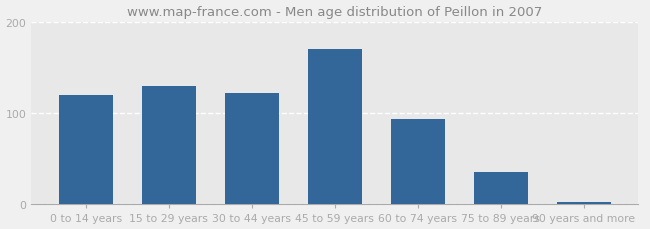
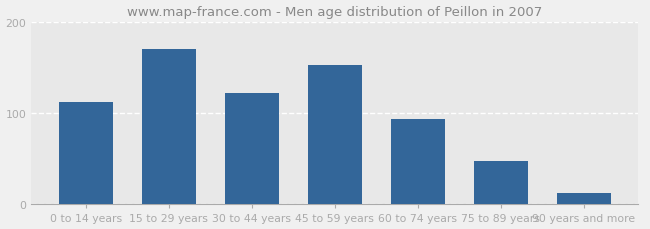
0 to 14 years: 120 -> 112
15 to 29 years: 130 -> 170
45 to 59 years: 170 -> 152
75 to 89 years: 35 -> 48
90 years and more: 3 -> 12
